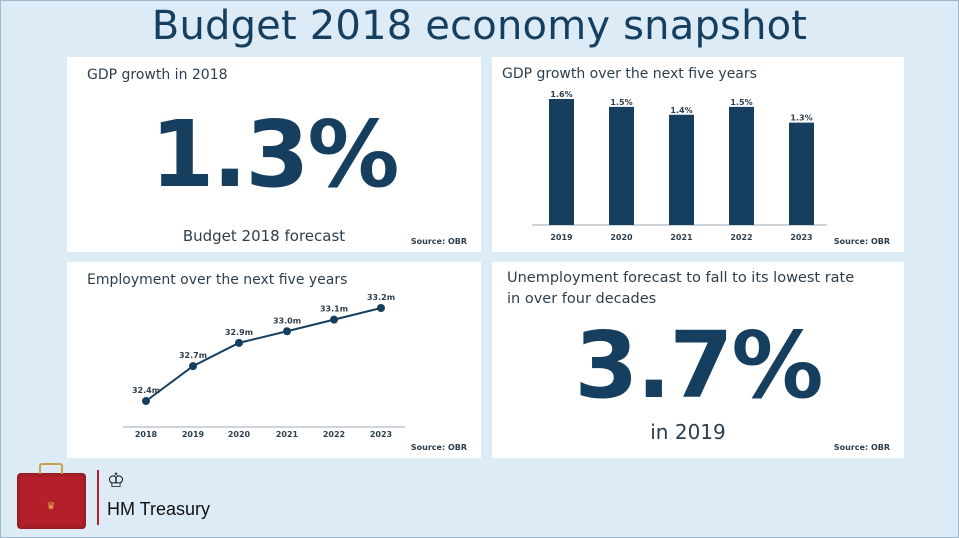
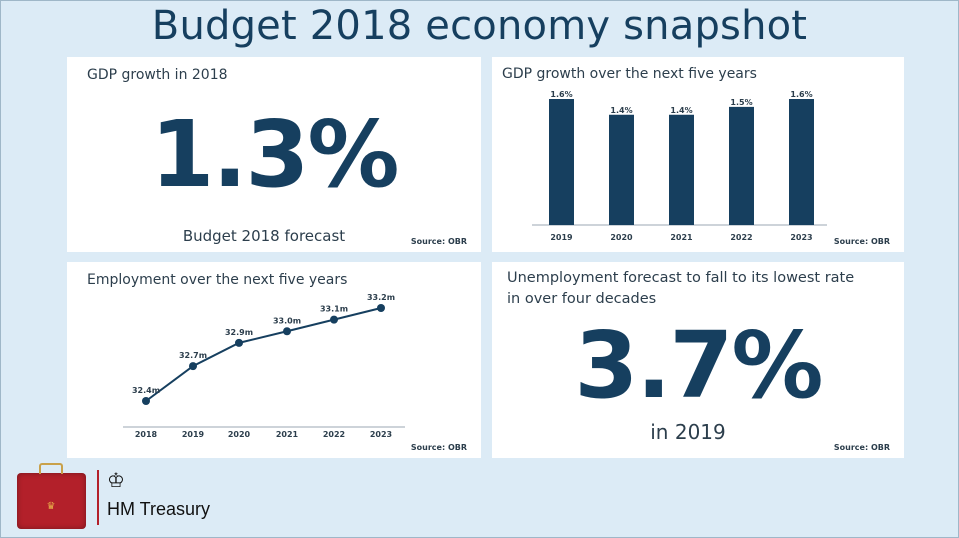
GDP growth over the next five years/2020: 1.5% -> 1.4%
GDP growth over the next five years/2023: 1.3% -> 1.6%
